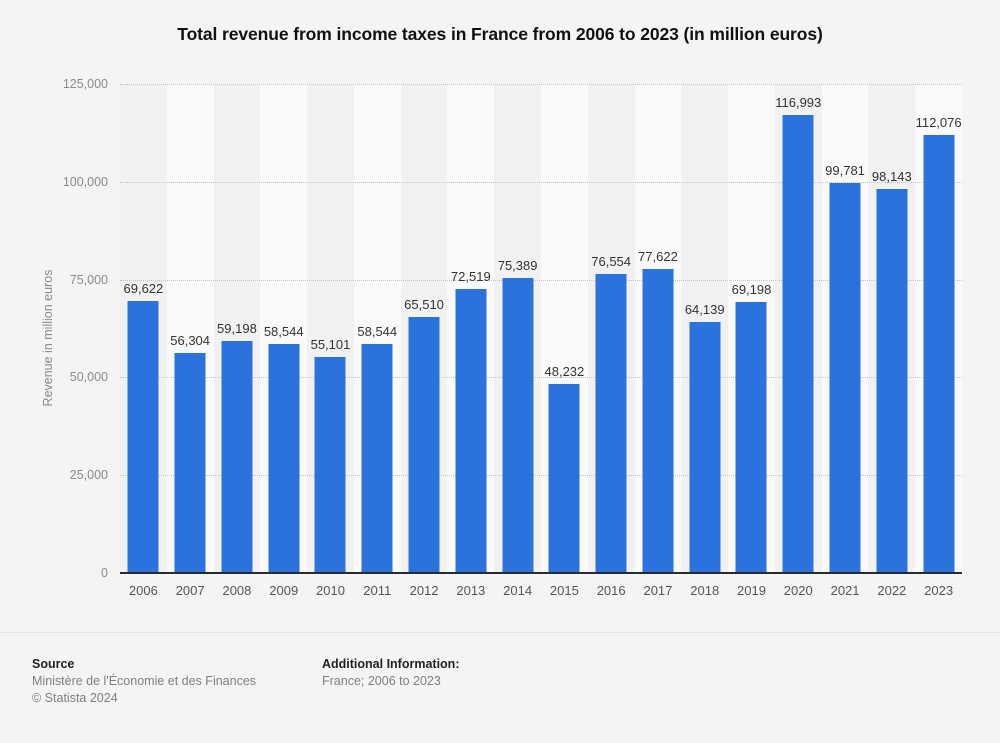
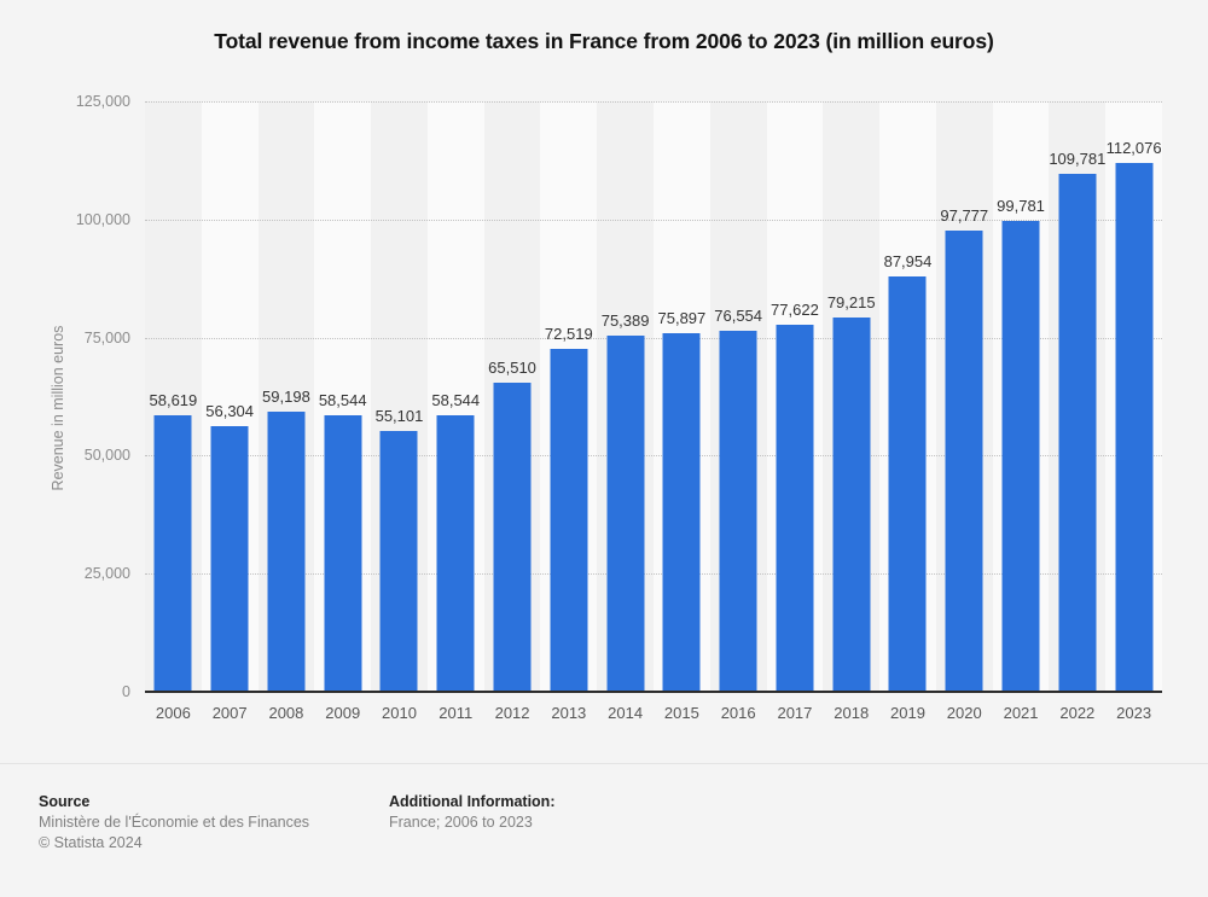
2006: 69,622 -> 58,619
2015: 48,232 -> 75,897
2018: 64,139 -> 79,215
2019: 69,198 -> 87,954
2020: 116,993 -> 97,777
2022: 98,143 -> 109,781
